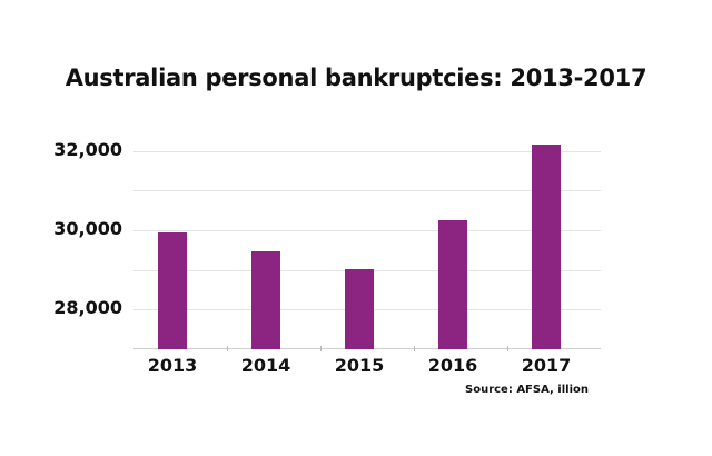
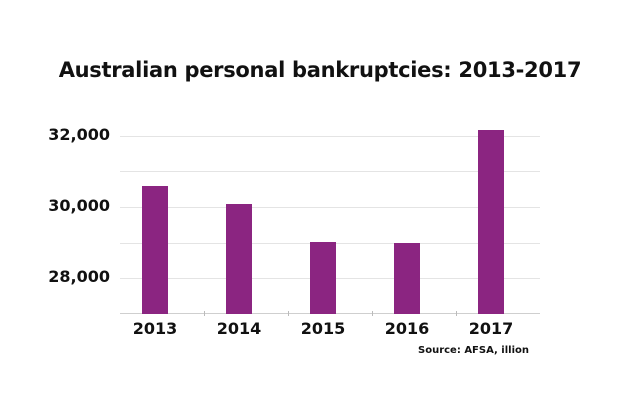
2013: 30000 -> 30600
2014: 29500 -> 30100
2016: 30200 -> 29000
